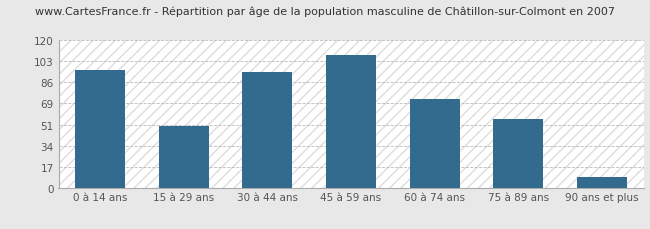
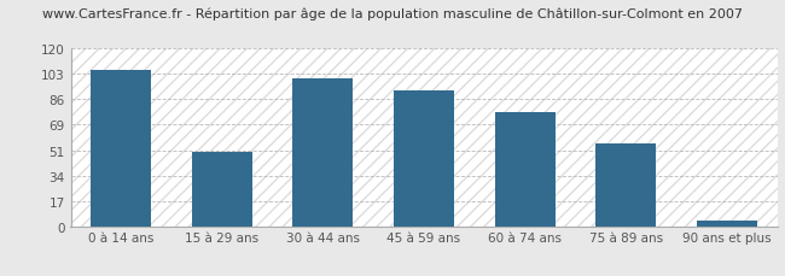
0 à 14 ans: 96 -> 106
30 à 44 ans: 94 -> 100
45 à 59 ans: 108 -> 92
60 à 74 ans: 72 -> 77
90 ans et plus: 9 -> 4
